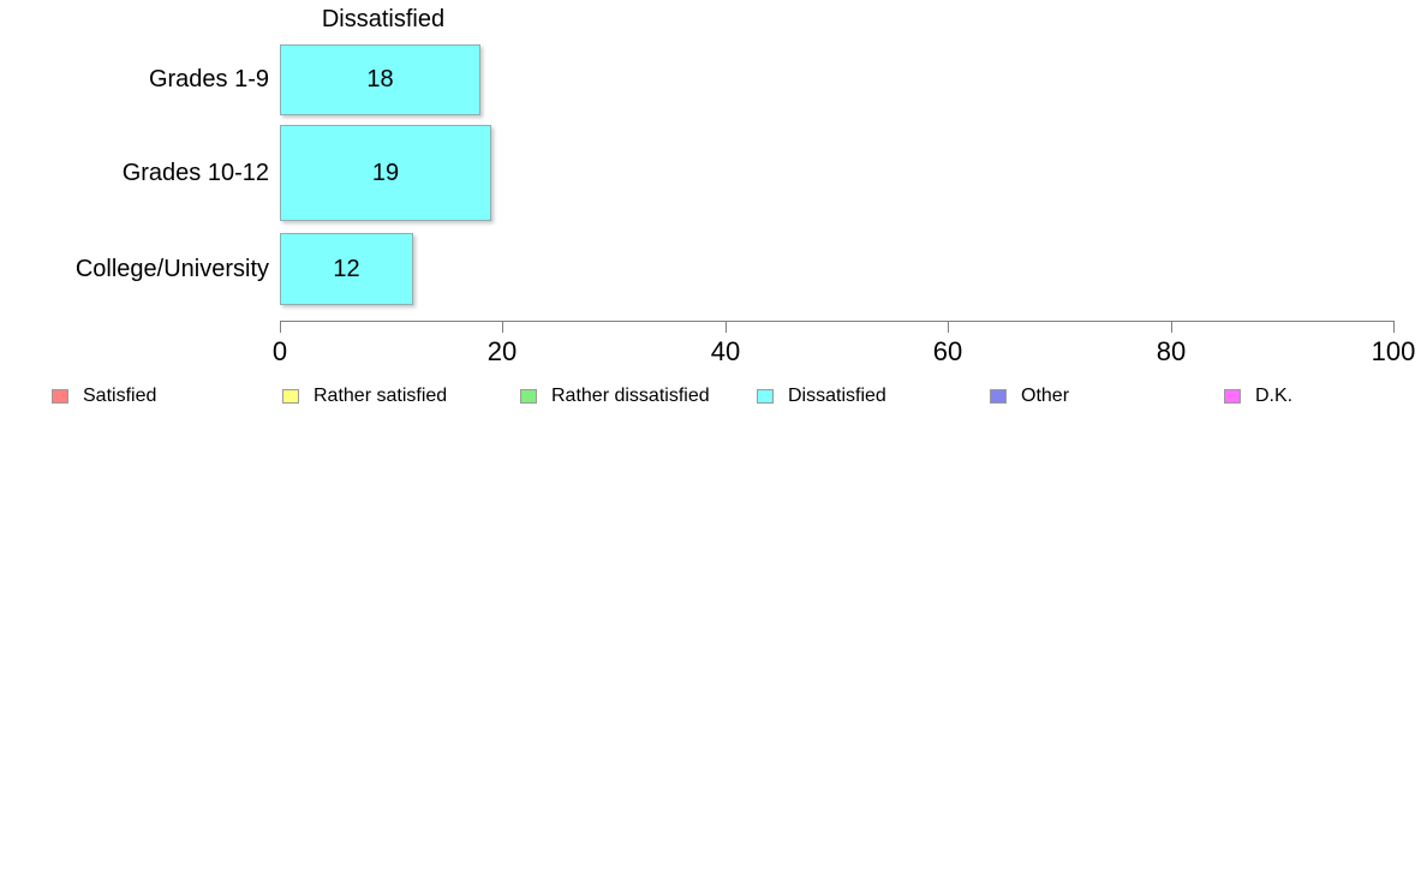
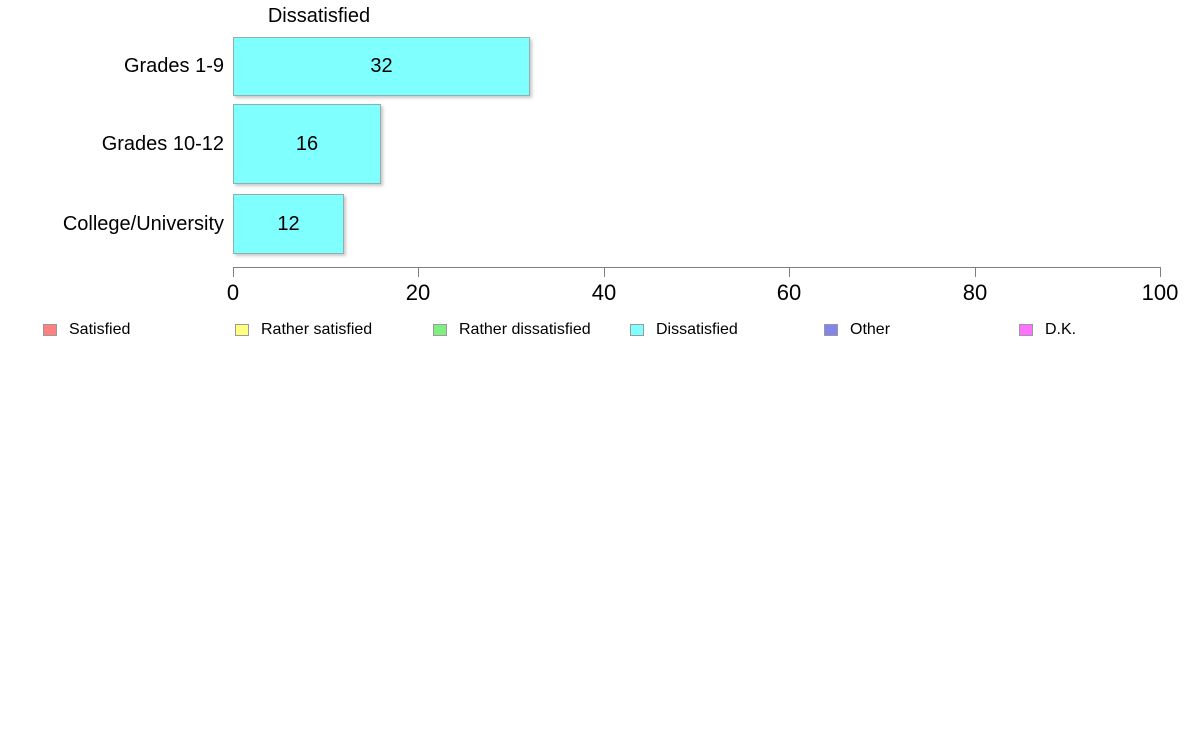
Grades 1-9: 18 -> 32
Grades 10-12: 19 -> 16
